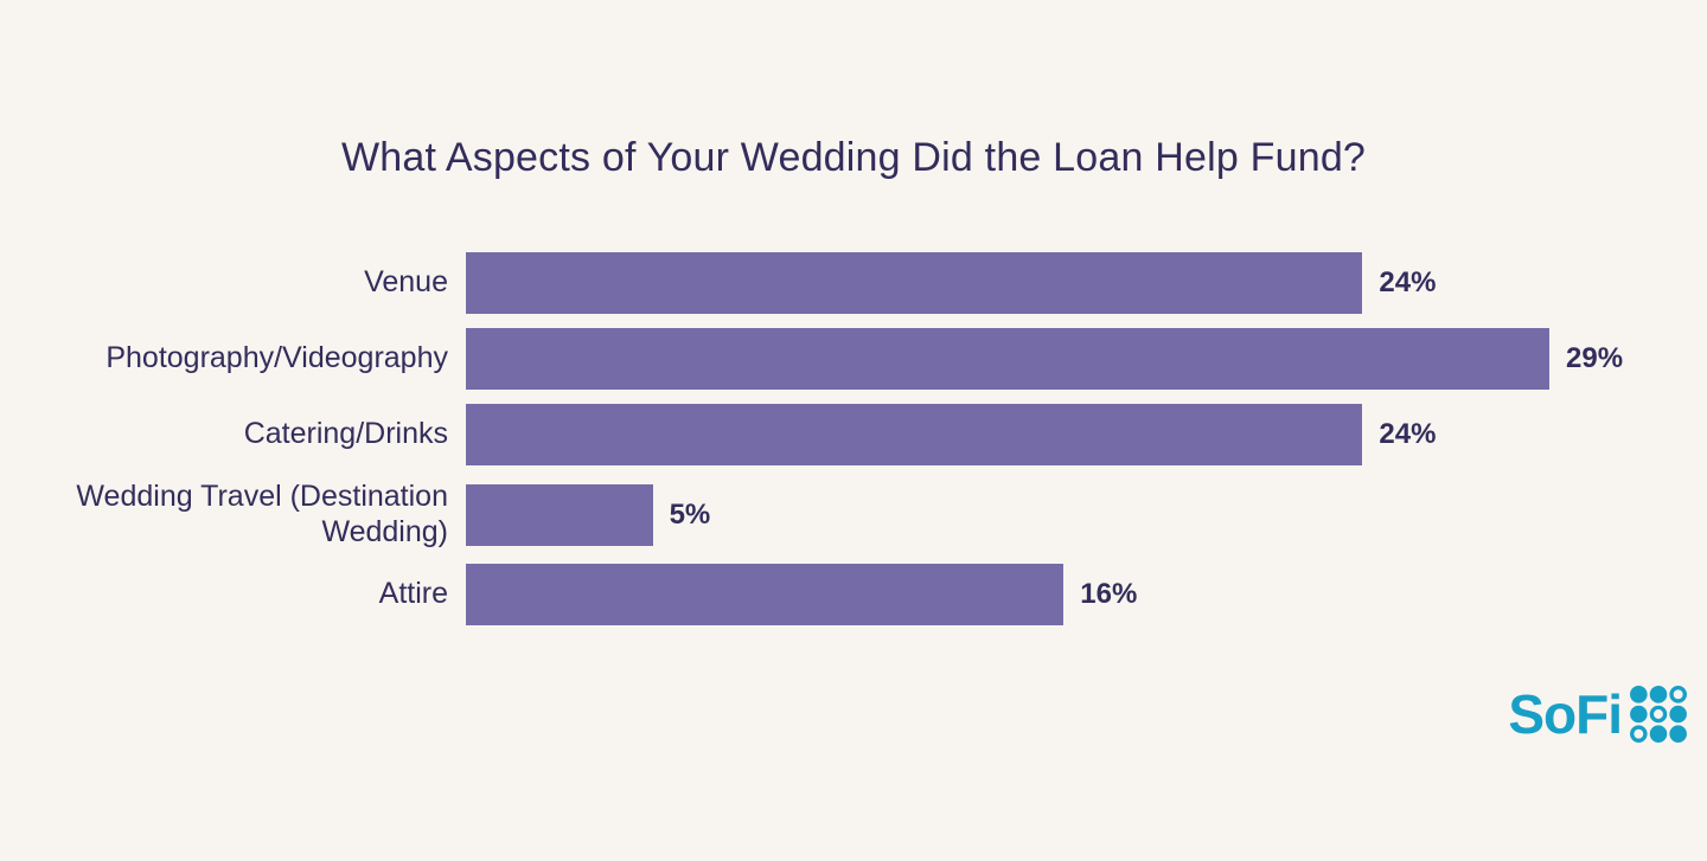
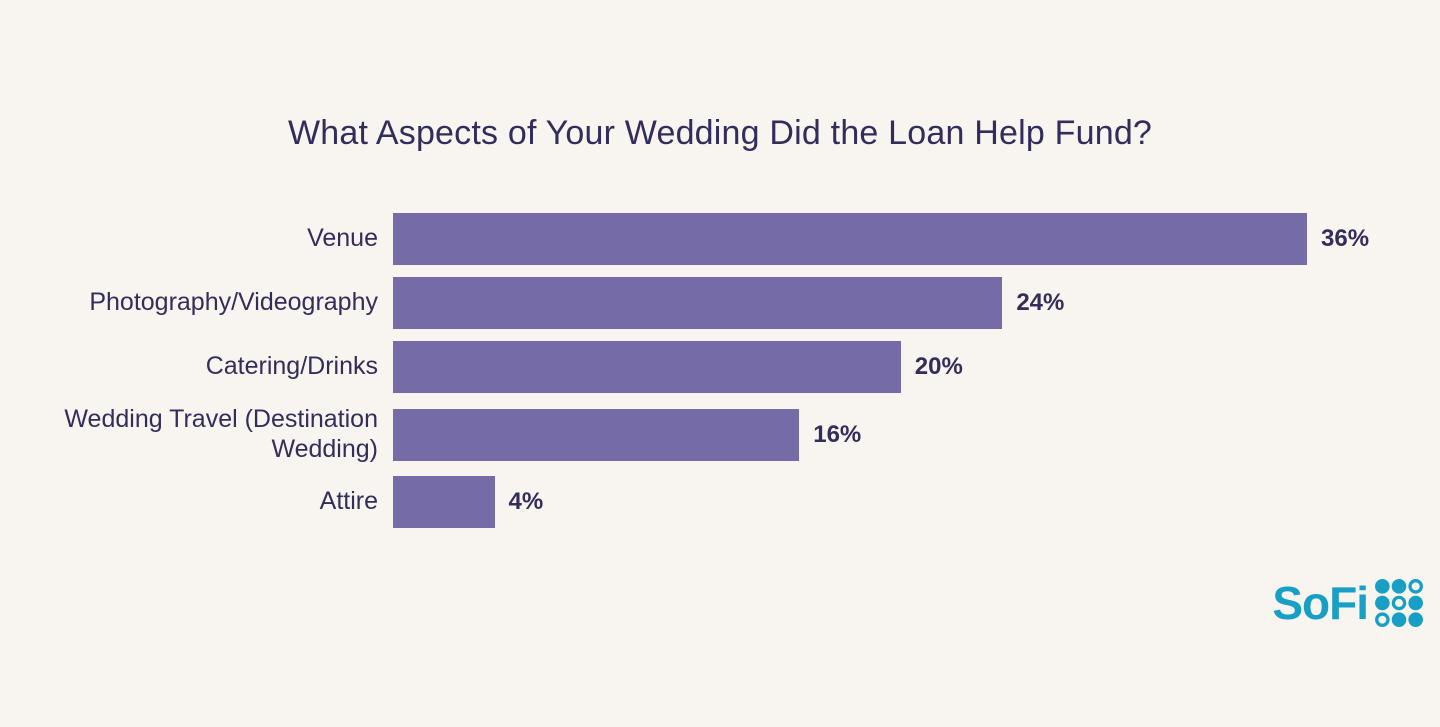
Venue: 24% -> 36%
Photography/Videography: 29% -> 24%
Catering/Drinks: 24% -> 20%
Wedding Travel (Destination Wedding): 5% -> 16%
Attire: 16% -> 4%
